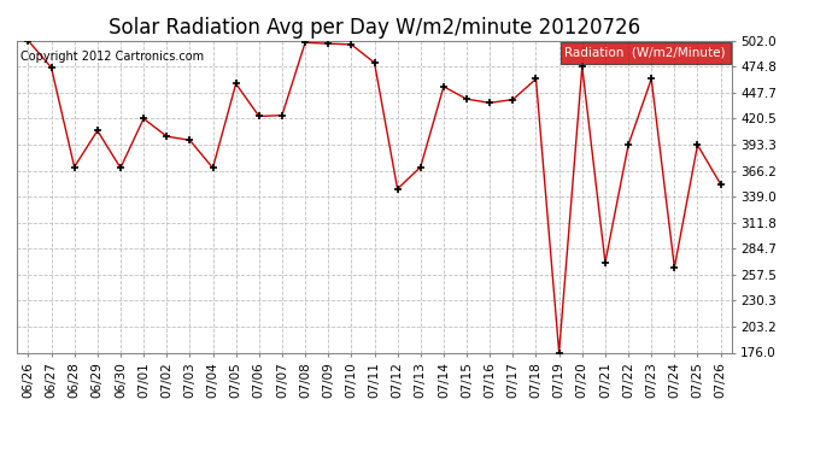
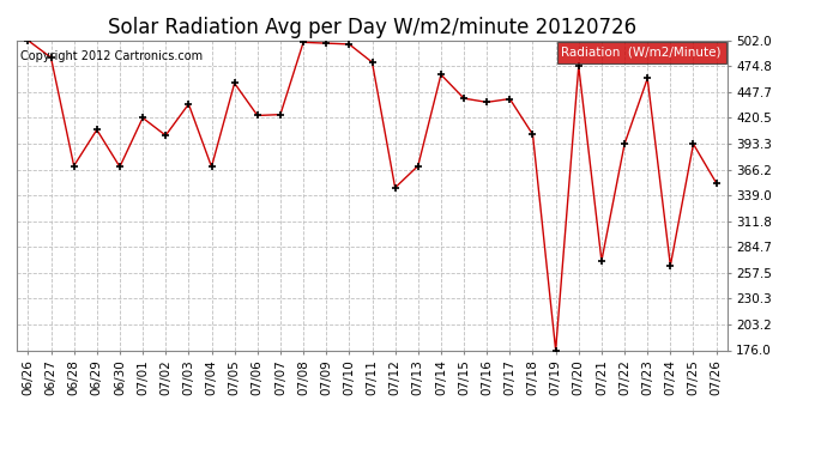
06/27: 474 -> 484
07/03: 398 -> 435
07/14: 454 -> 466
07/18: 462 -> 403
